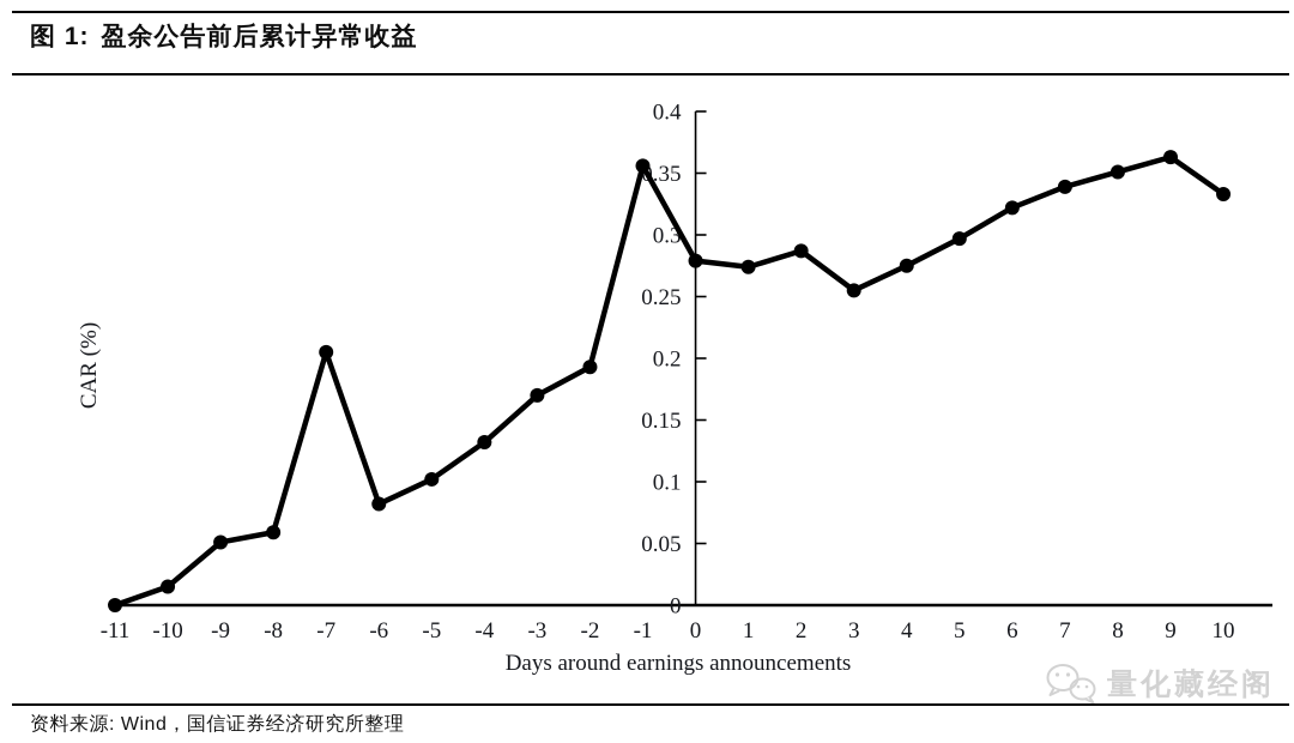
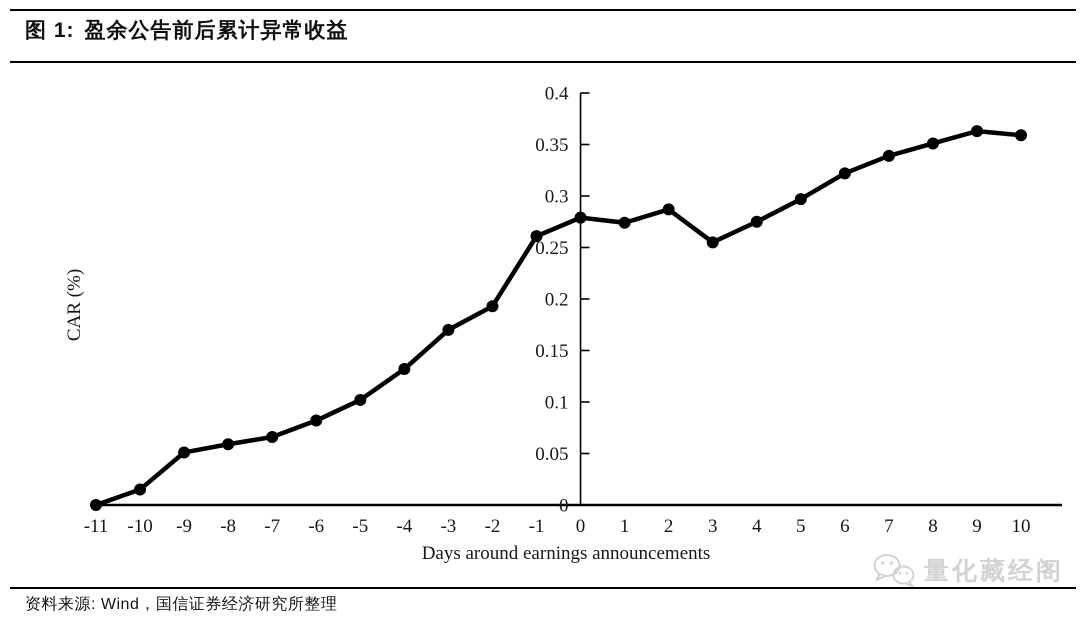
-7: 0.205 -> 0.066
-1: 0.356 -> 0.261
10: 0.333 -> 0.359
